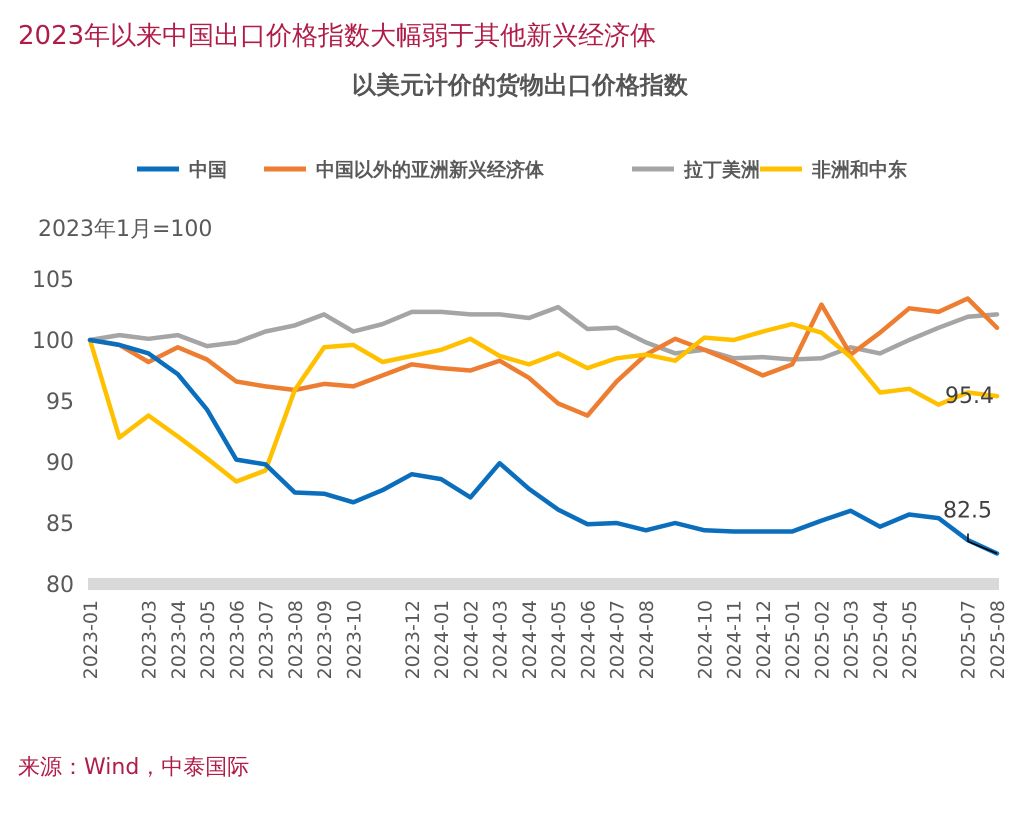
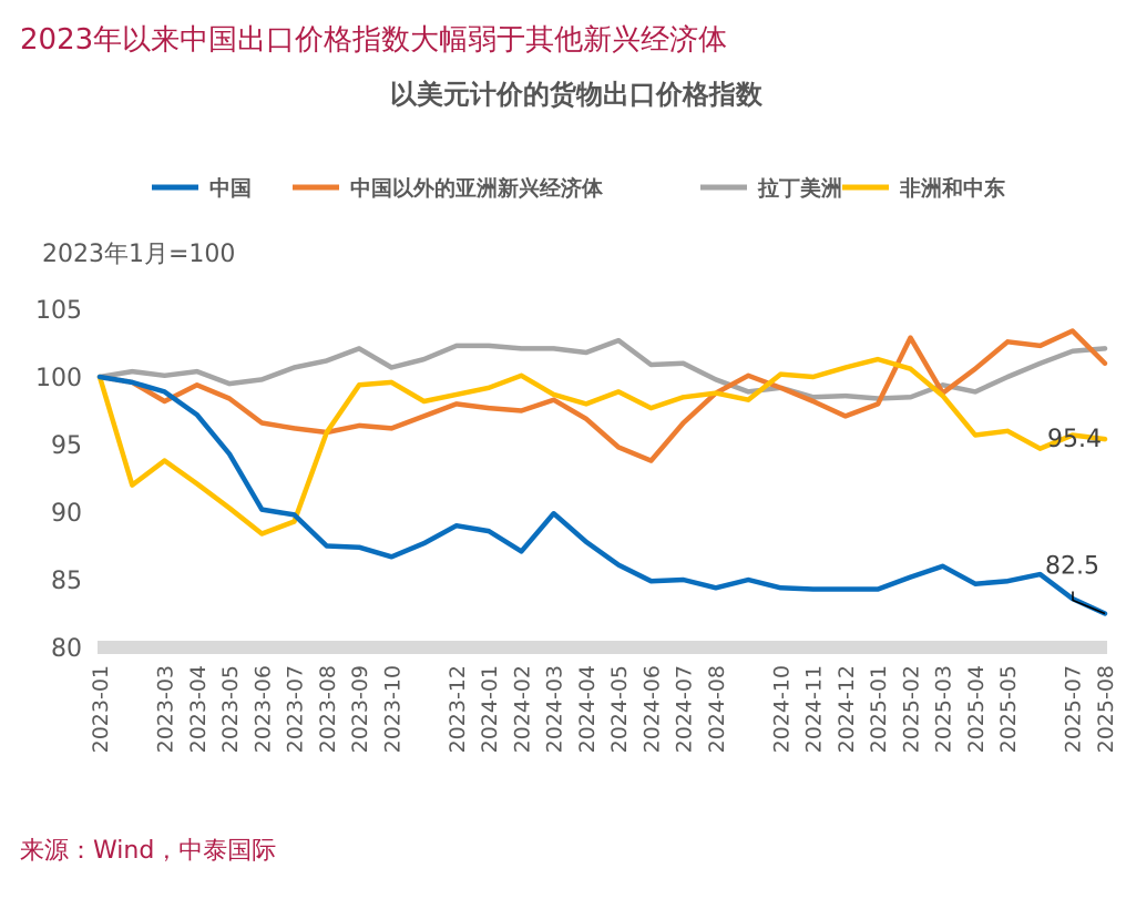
中国/2025-05: 85.7 -> 84.9
